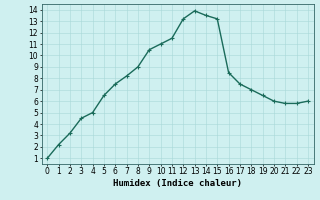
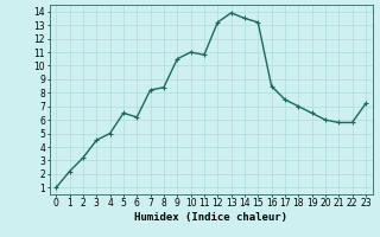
6: 7.5 -> 6.2
8: 9.0 -> 8.4
11: 11.5 -> 10.8
23: 6.0 -> 7.2
